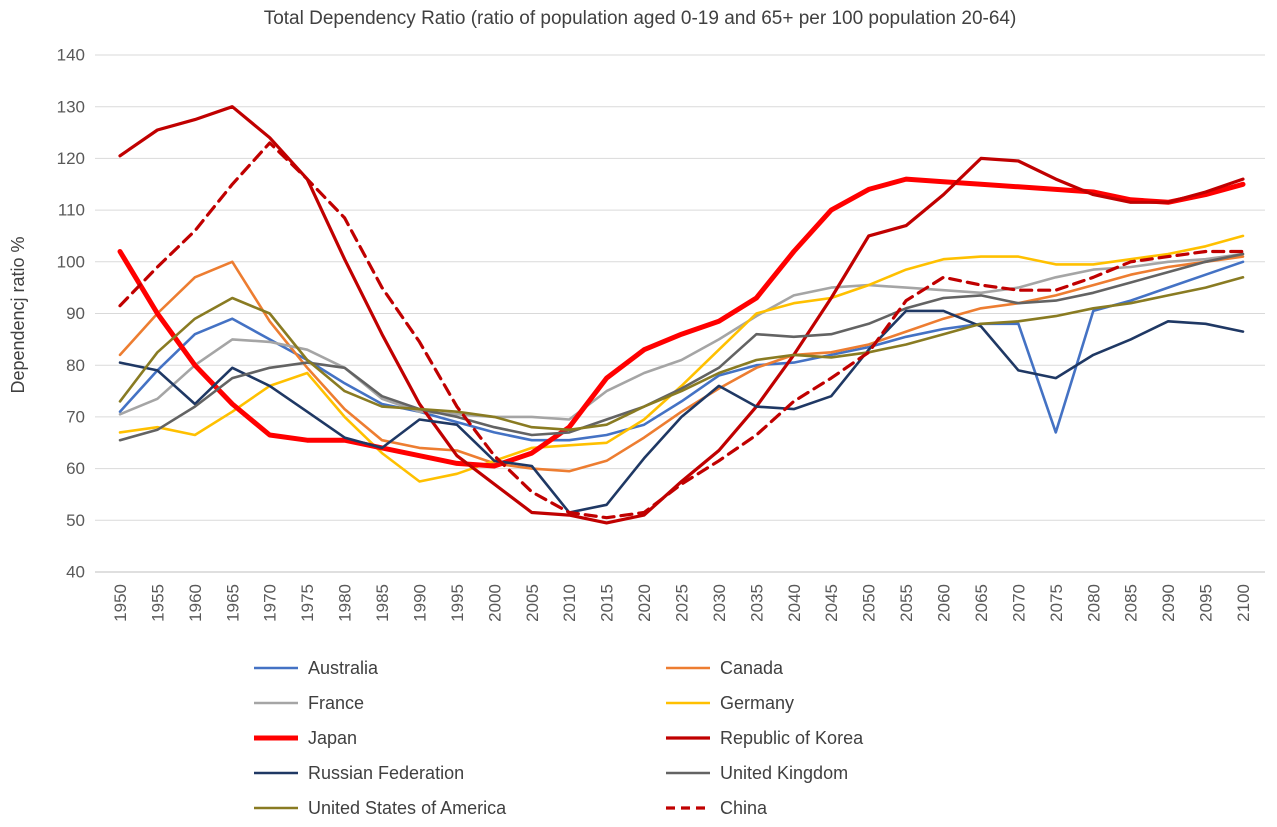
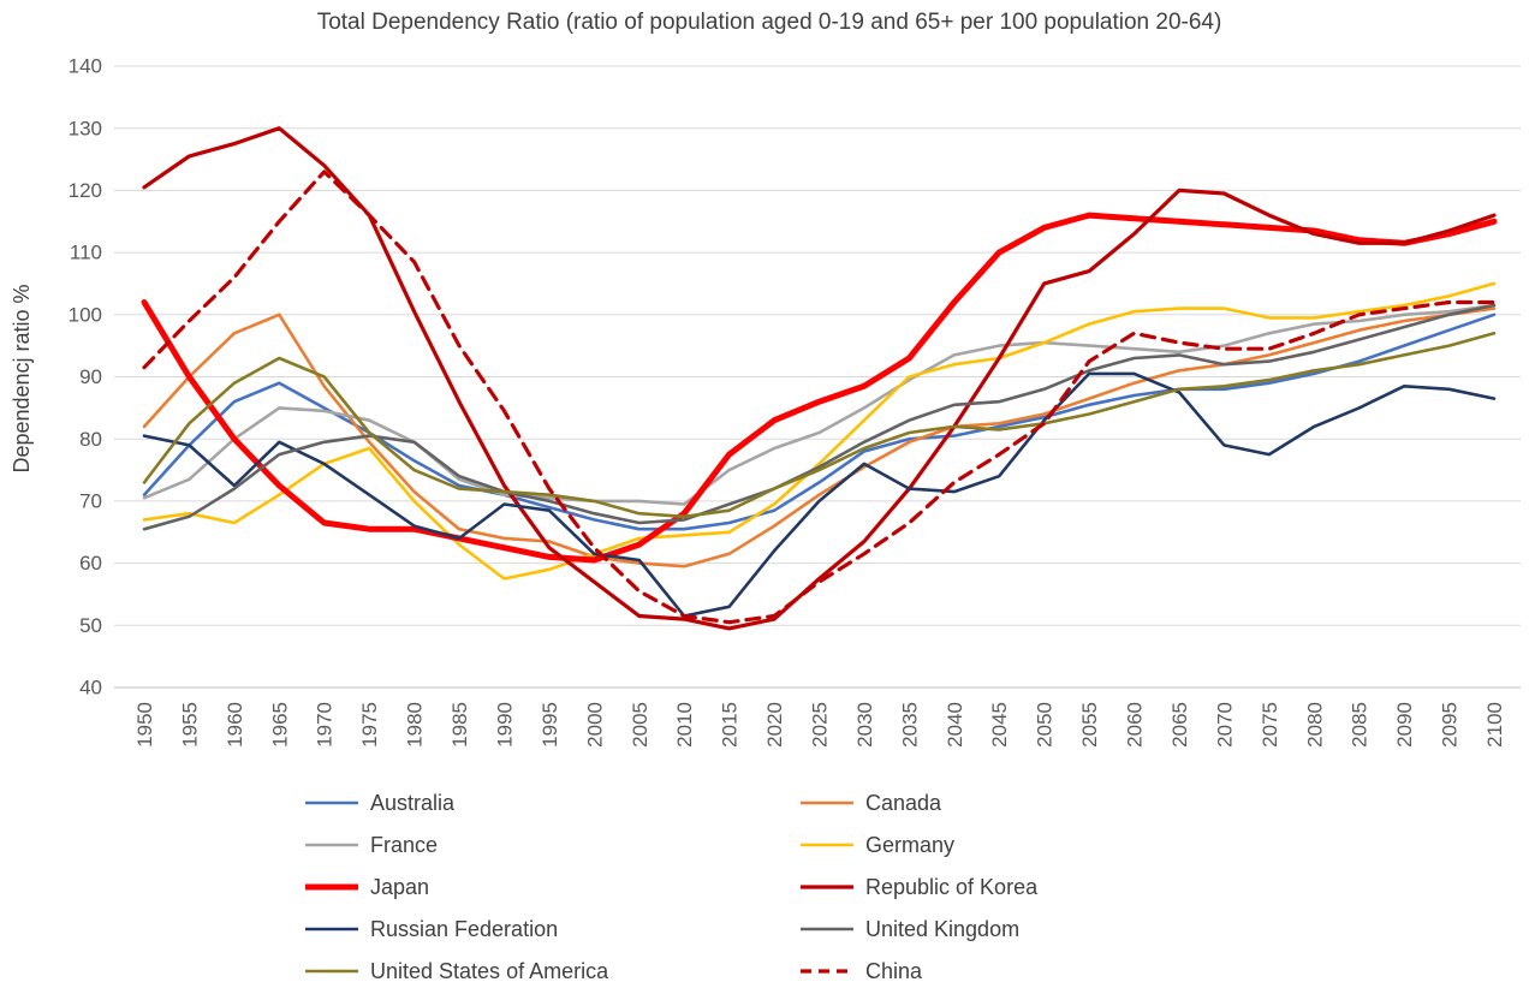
United Kingdom/2035: 86 -> 83
Australia/2075: 67 -> 89
